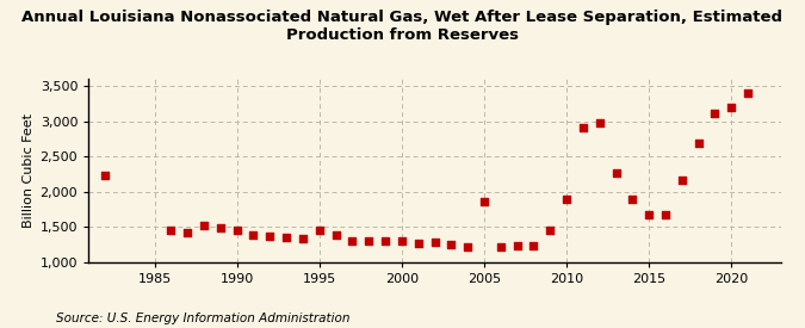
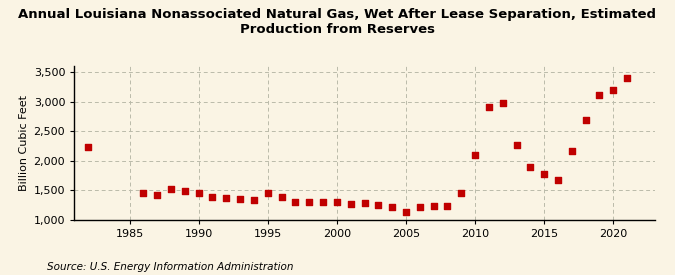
2005: 1,860 -> 1,140
2010: 1,900 -> 2,090
2015: 1,680 -> 1,770
